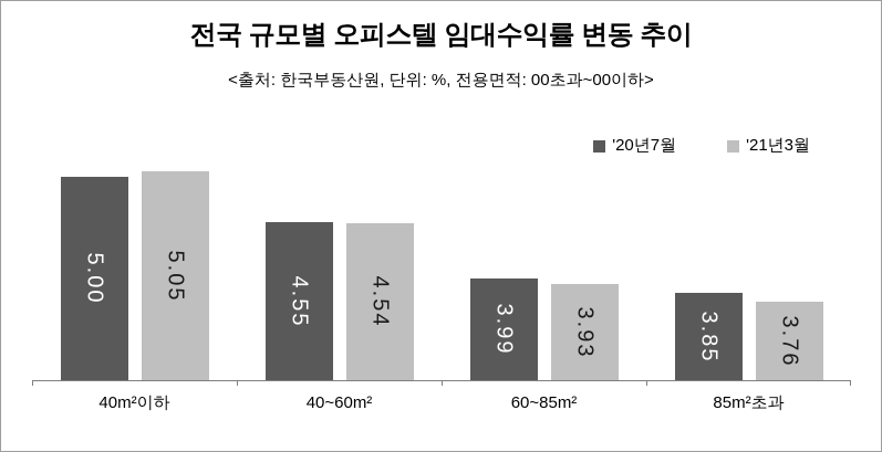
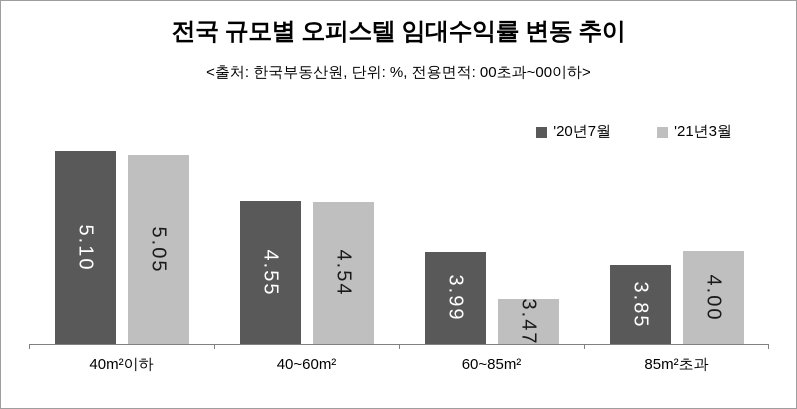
'20년7월/40m²이하: 5.00 -> 5.10
'21년3월/60~85m²: 3.93 -> 3.47
'21년3월/85m²초과: 3.76 -> 4.00
